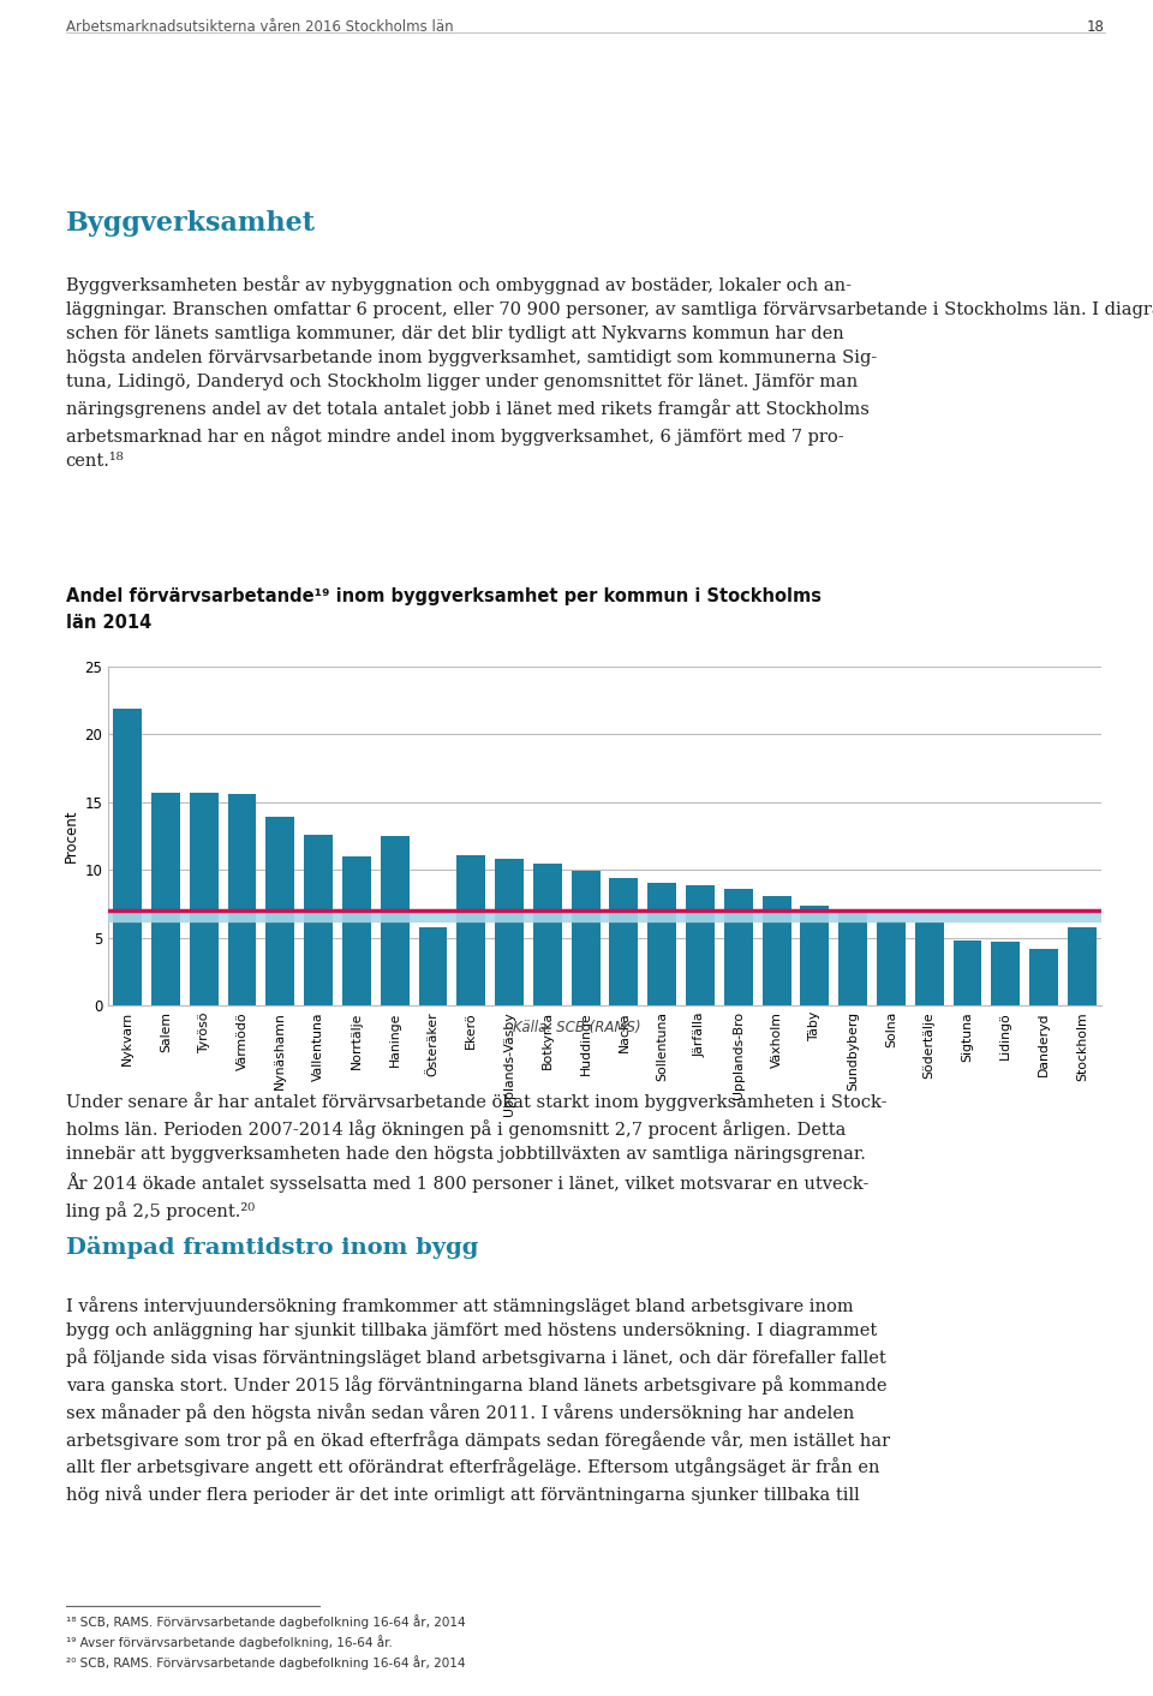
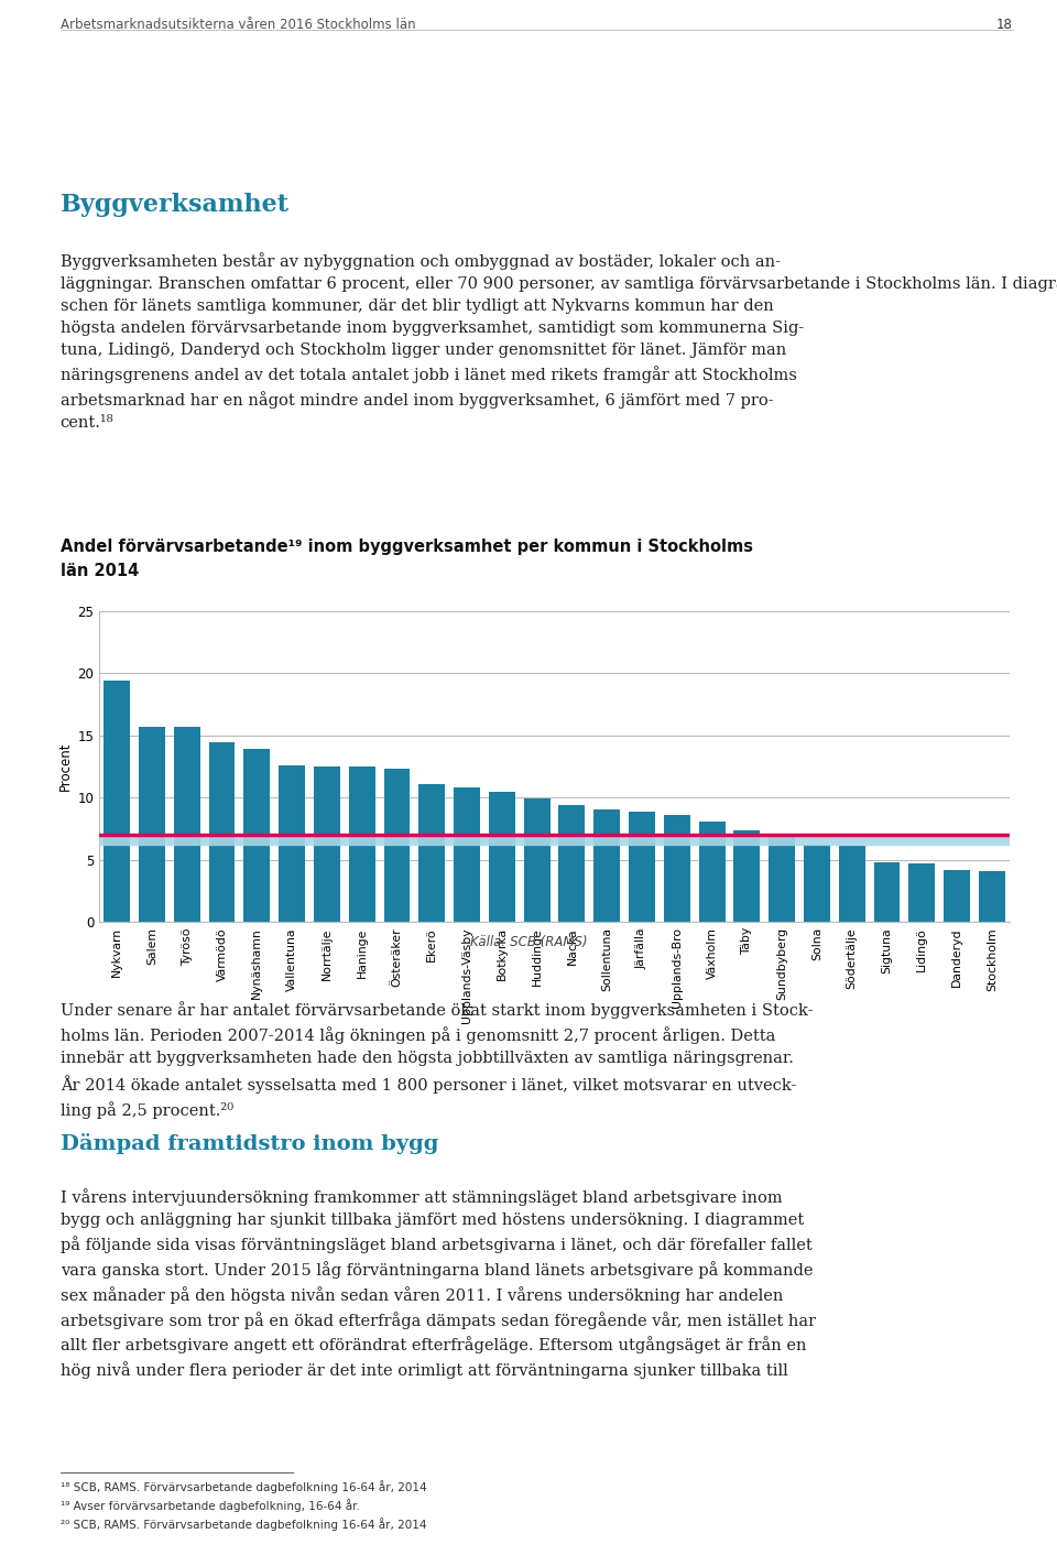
Nykvarn: 21.9 -> 19.4
Värmödö: 15.6 -> 14.5
Norrtälje: 11.0 -> 12.5
Österäker: 5.8 -> 12.3
Stockholm: 5.8 -> 4.1
